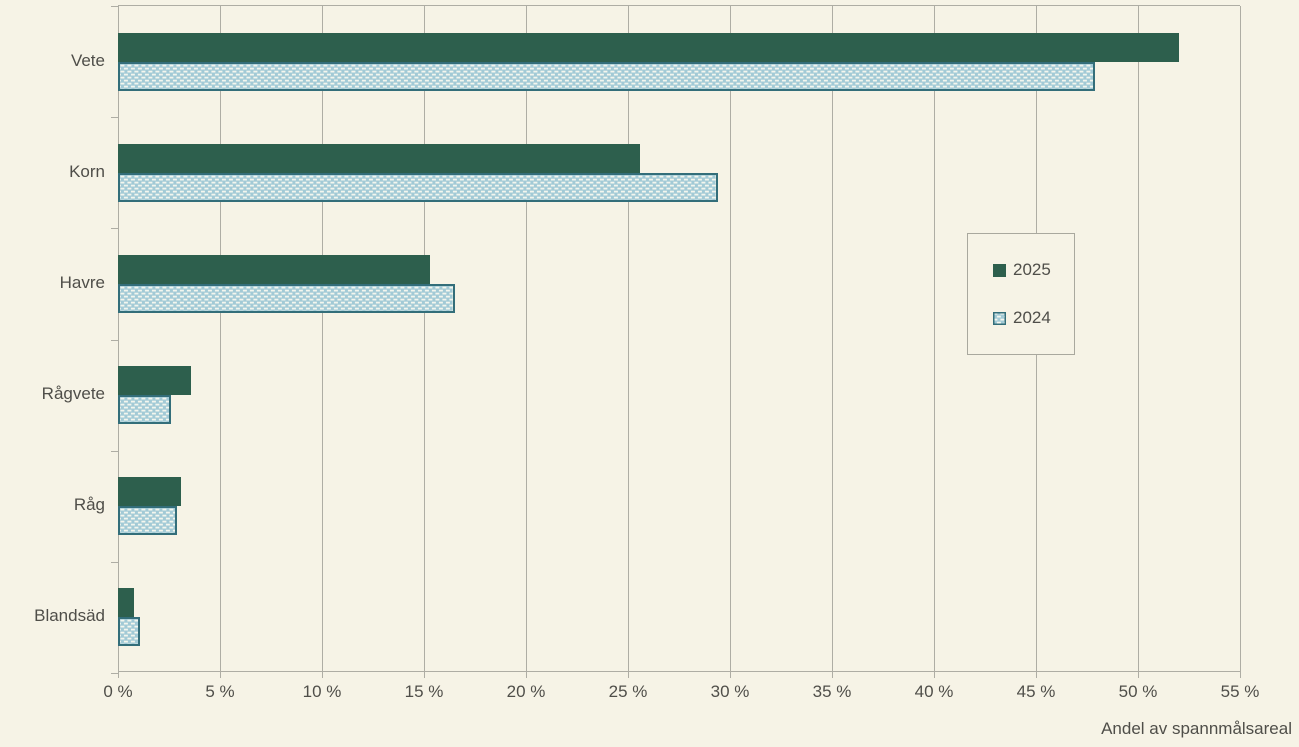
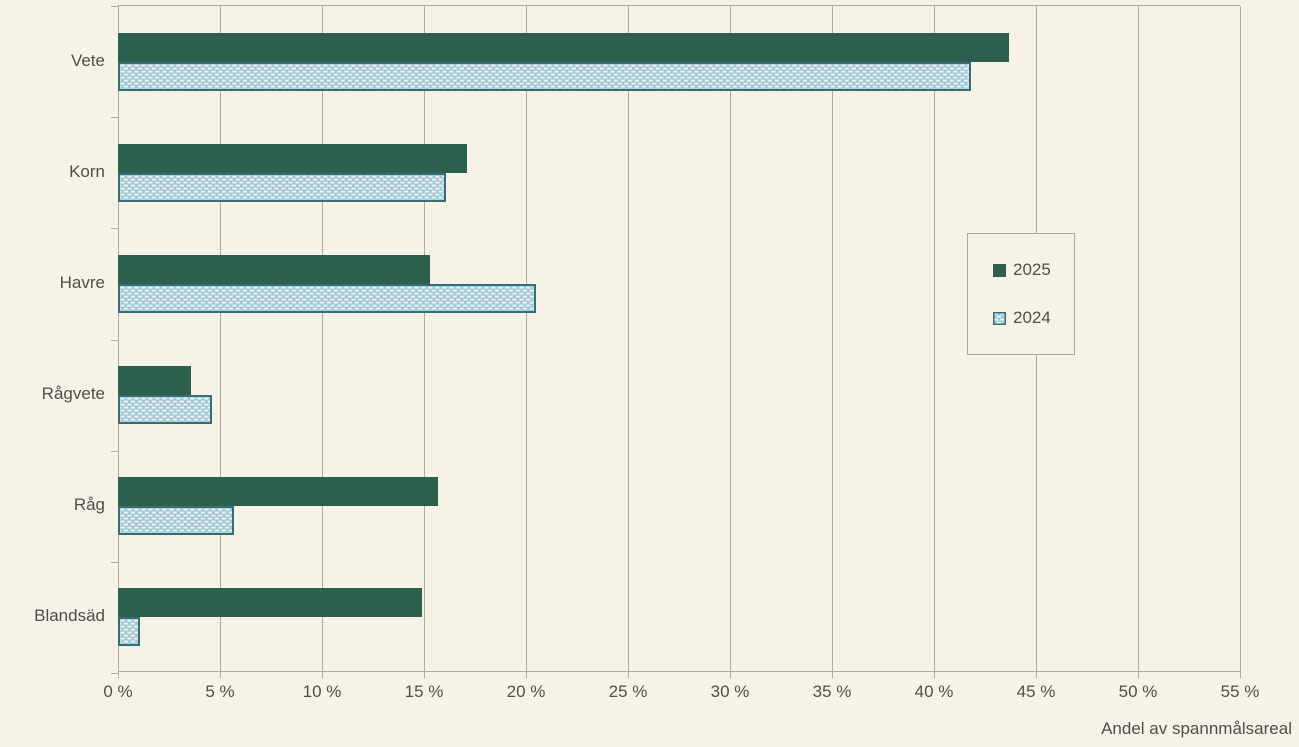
2025/Vete: 52.0% -> 43.7%
2024/Vete: 47.9% -> 41.8%
2025/Korn: 25.6% -> 17.1%
2024/Korn: 29.4% -> 16.1%
2024/Havre: 16.5% -> 20.5%
2024/Rågvete: 2.6% -> 4.6%
2025/Råg: 3.1% -> 15.7%
2024/Råg: 2.9% -> 5.7%
2025/Blandsäd: 0.8% -> 14.9%
